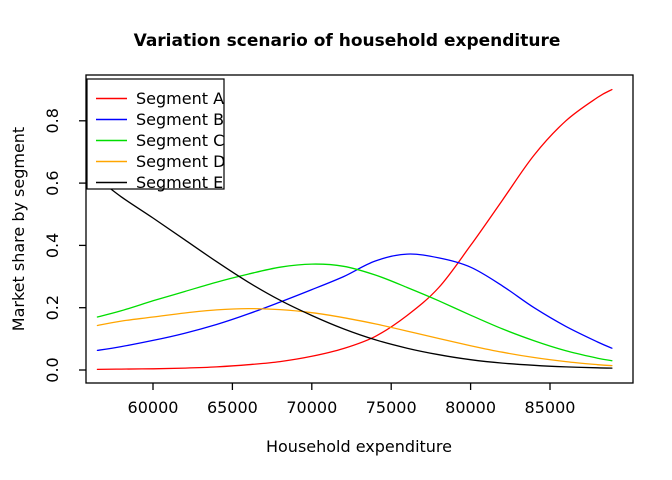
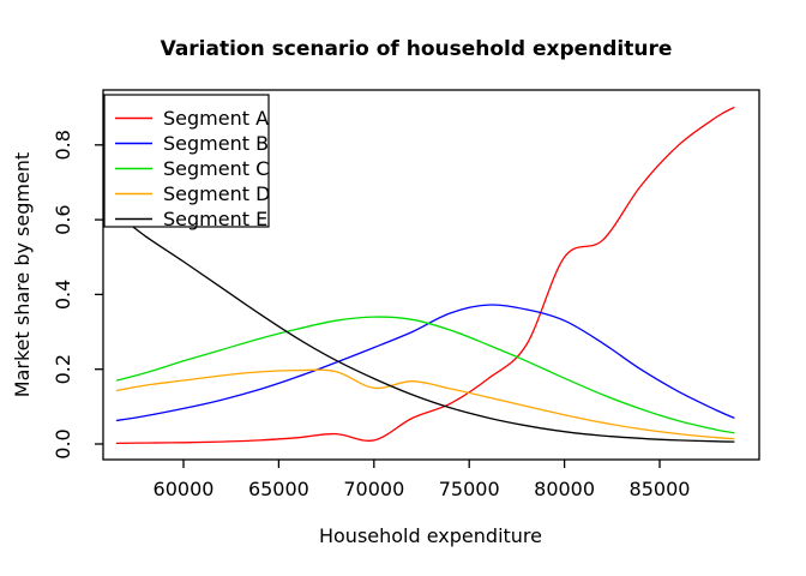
Segment A/70000: 0.04 -> 0.01
Segment D/70000: 0.18 -> 0.15
Segment A/80000: 0.40 -> 0.50
